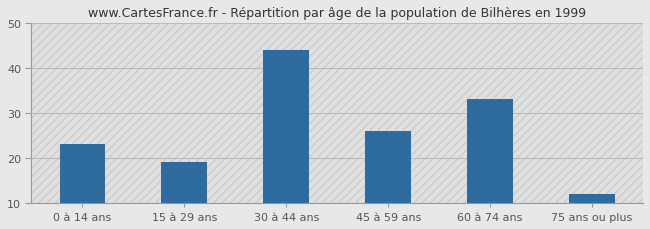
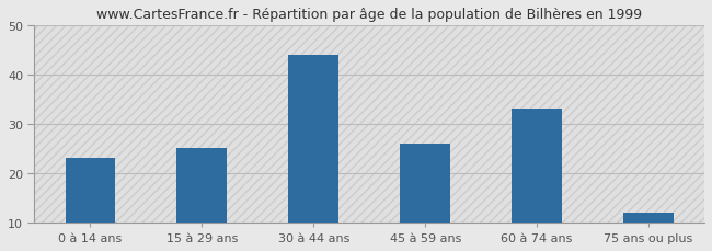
15 à 29 ans: 19 -> 25
